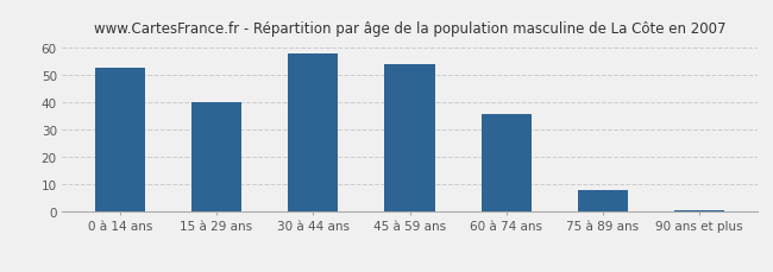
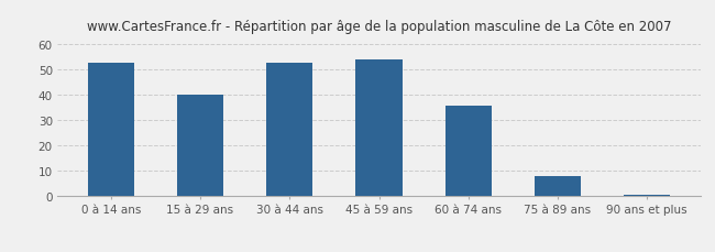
30 à 44 ans: 58.0 -> 53.0
